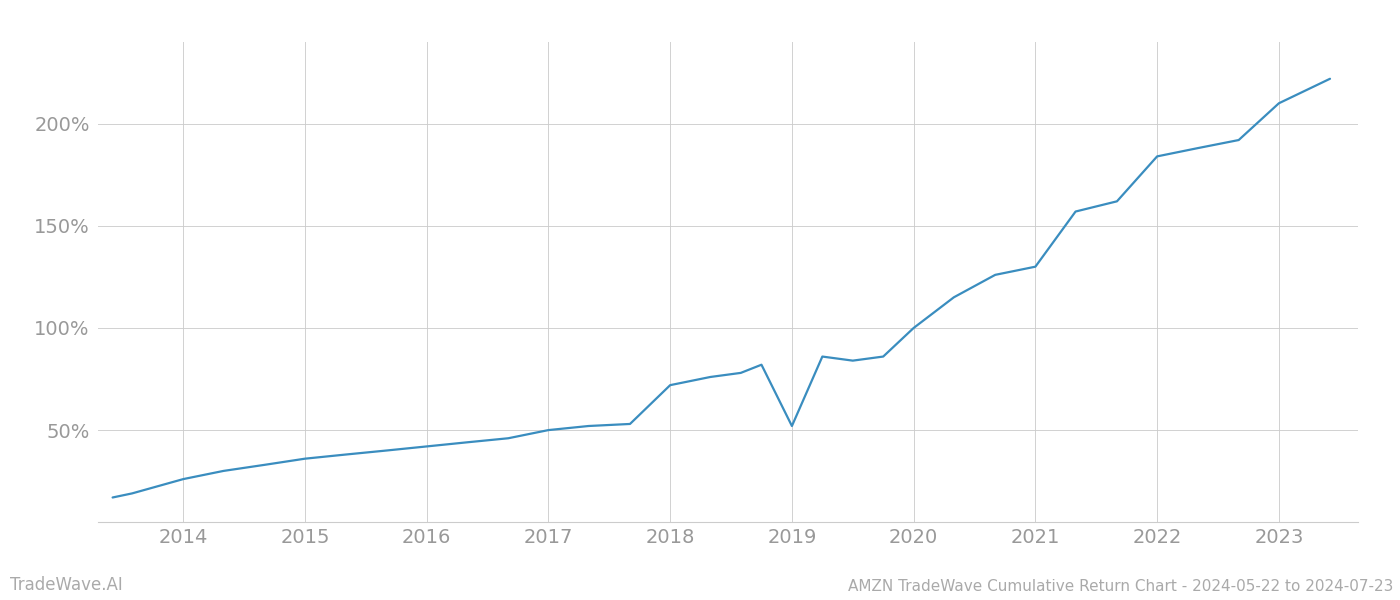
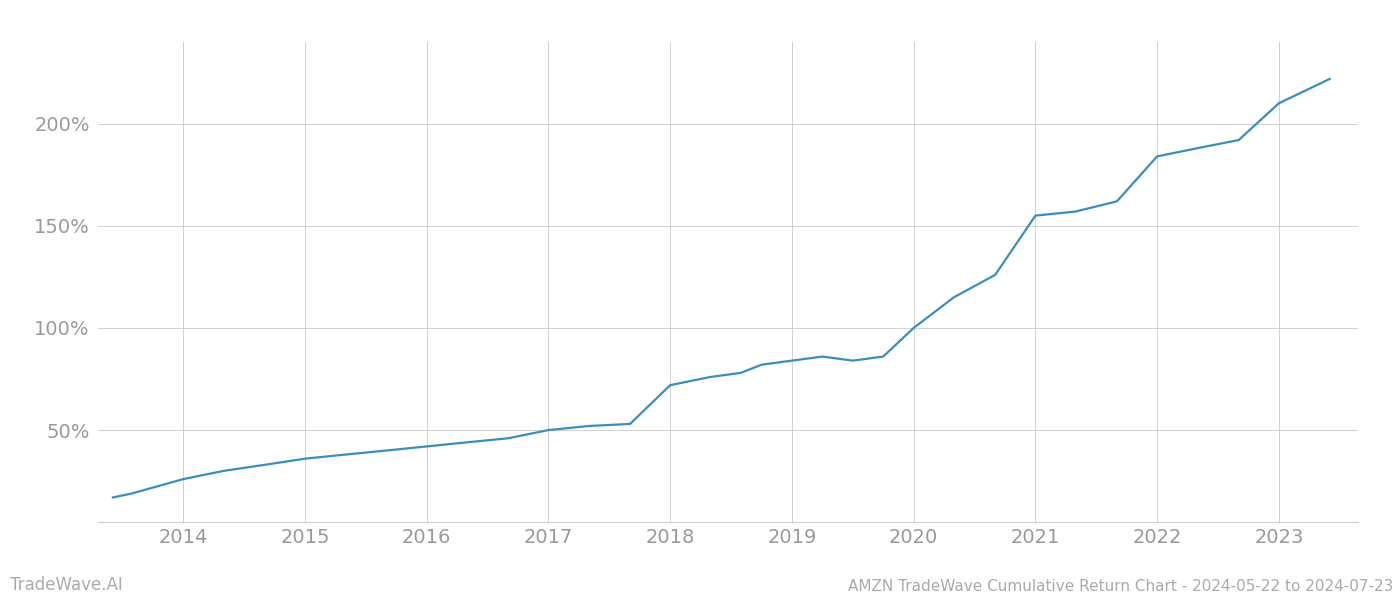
2019: 52% -> 84%
2021: 130% -> 155%
